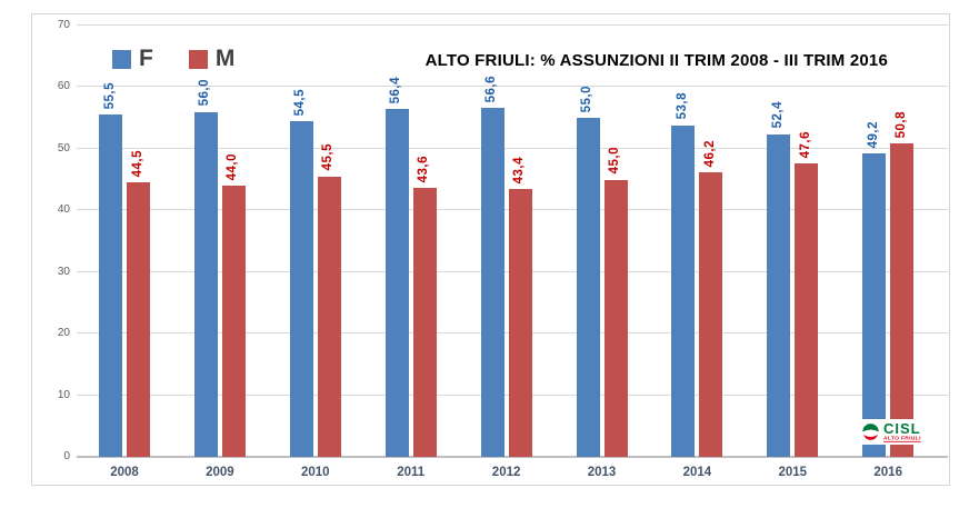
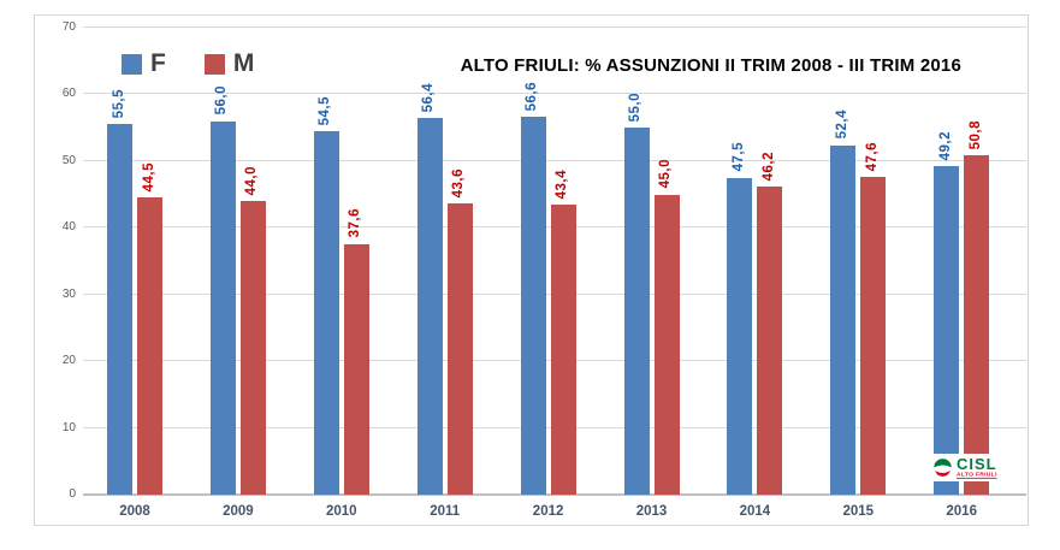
M/2010: 45,5 -> 37,6
F/2014: 53,8 -> 47,5
